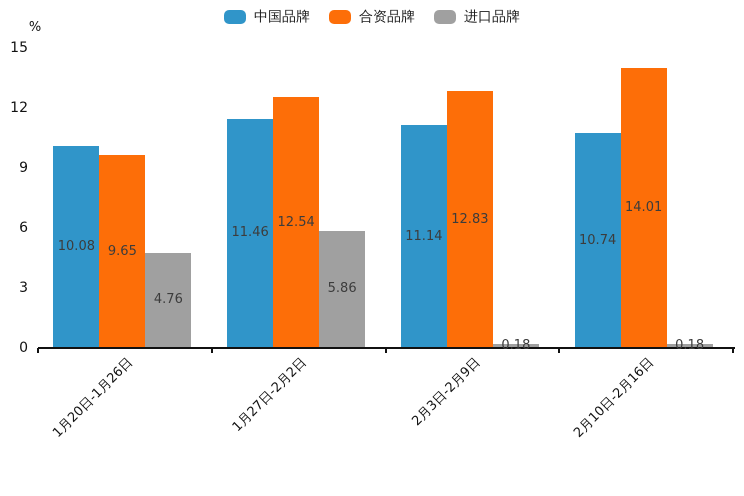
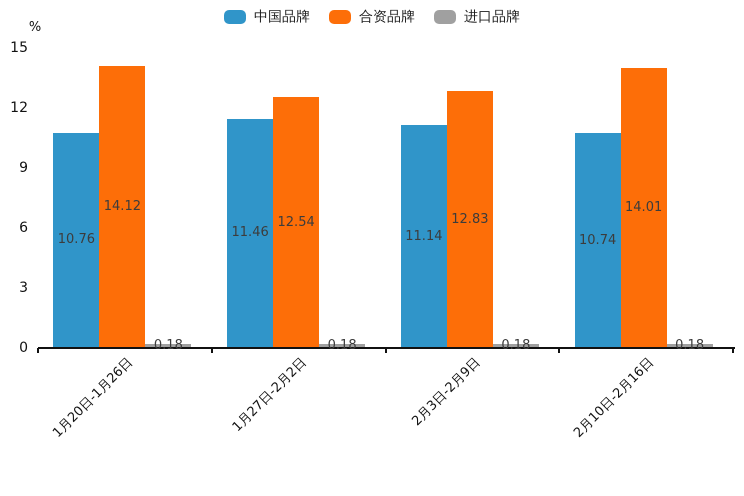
中国品牌/1月20日-1月26日: 10.08 -> 10.76
合资品牌/1月20日-1月26日: 9.65 -> 14.12
进口品牌/1月20日-1月26日: 4.76 -> 0.18
进口品牌/1月27日-2月2日: 5.86 -> 0.18
